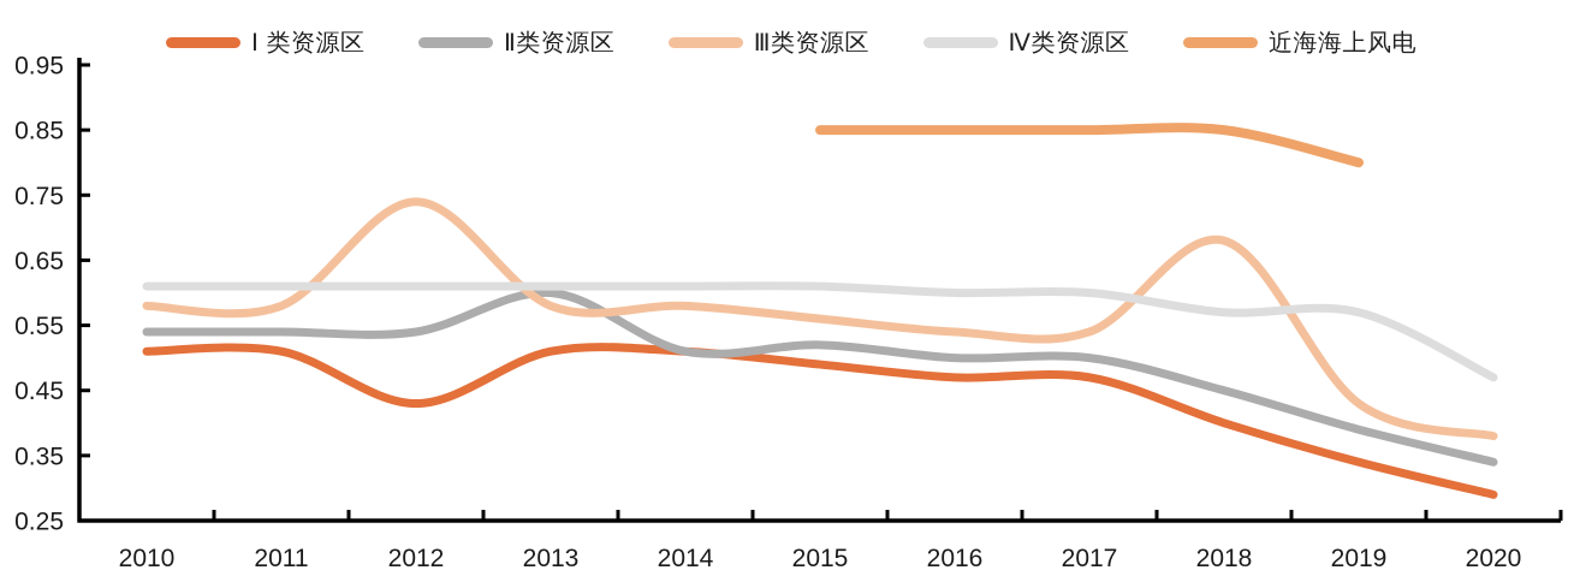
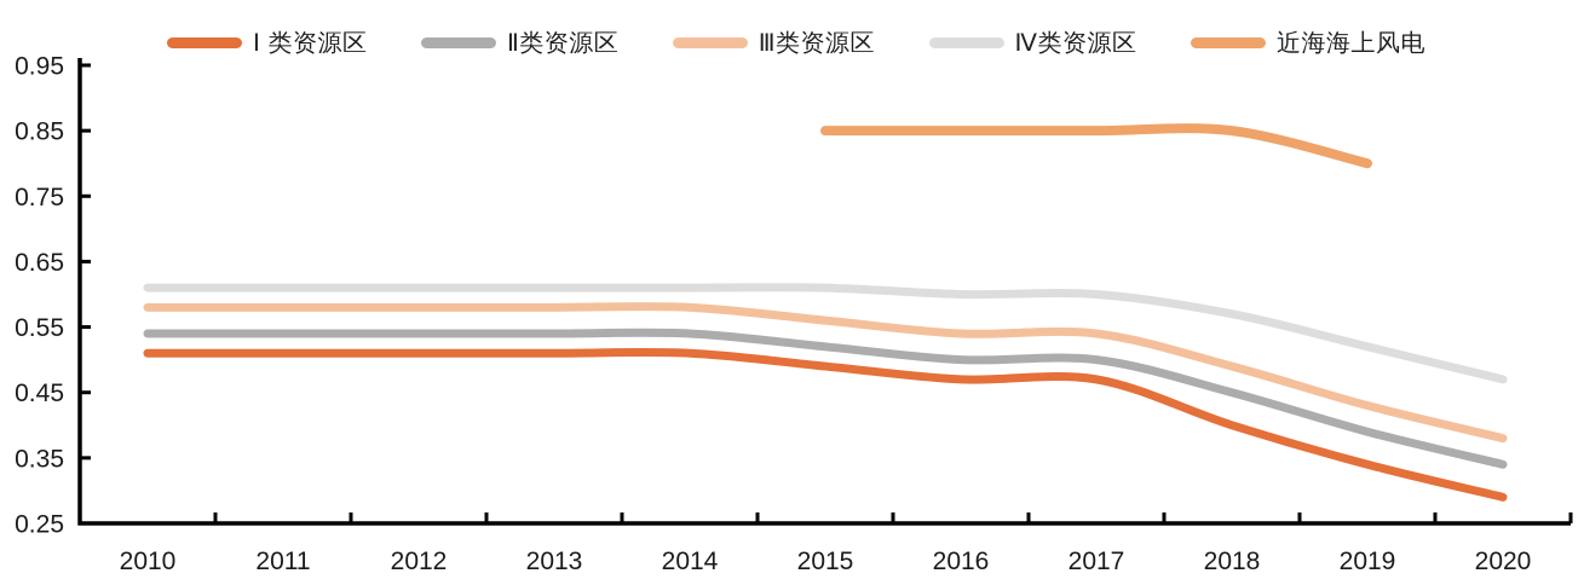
Ⅰ 类资源区/2012: 0.43 -> 0.51
Ⅲ类资源区/2012: 0.74 -> 0.58
Ⅱ类资源区/2013: 0.60 -> 0.54
Ⅱ类资源区/2014: 0.51 -> 0.54
Ⅲ类资源区/2018: 0.68 -> 0.49
Ⅳ类资源区/2019: 0.57 -> 0.52
